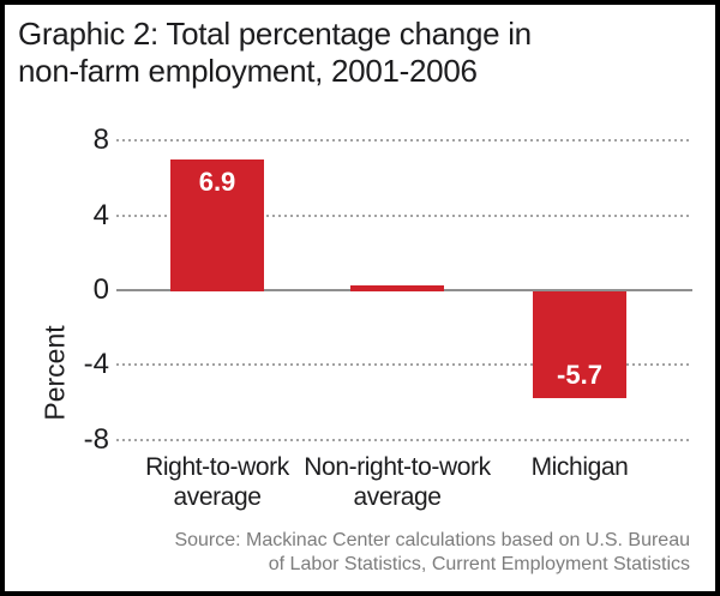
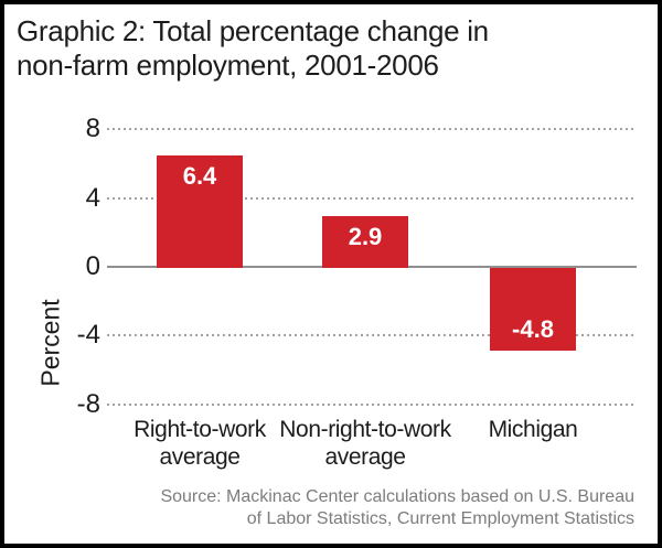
Right-to-work average: 6.9 -> 6.4
Non-right-to-work average: 0.2 -> 2.9
Michigan: -5.7 -> -4.8
